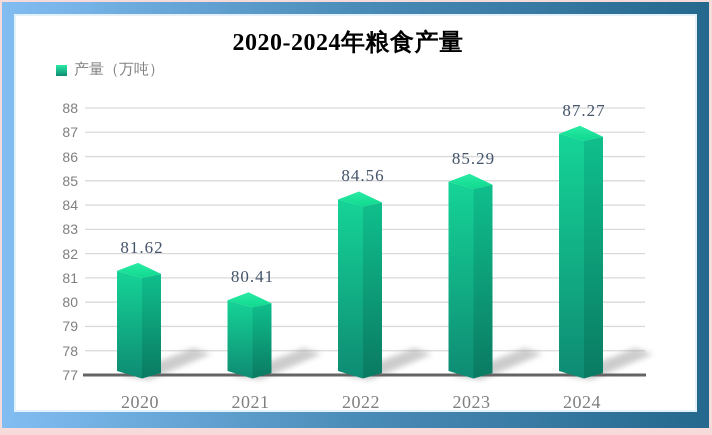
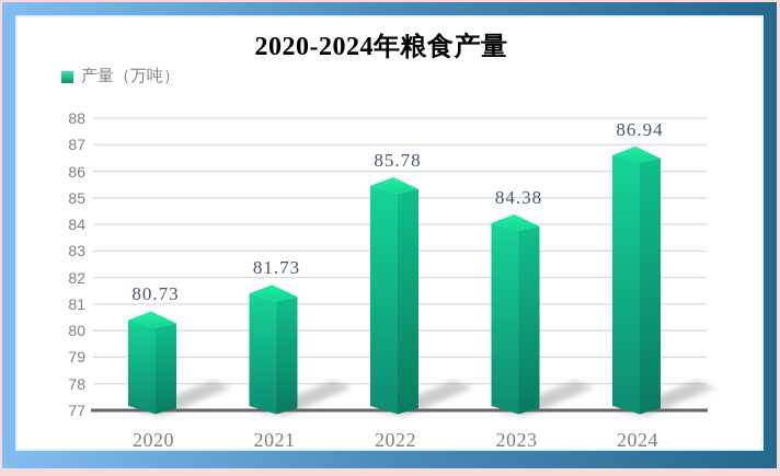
2020: 81.62 -> 80.73
2021: 80.41 -> 81.73
2022: 84.56 -> 85.78
2023: 85.29 -> 84.38
2024: 87.27 -> 86.94
